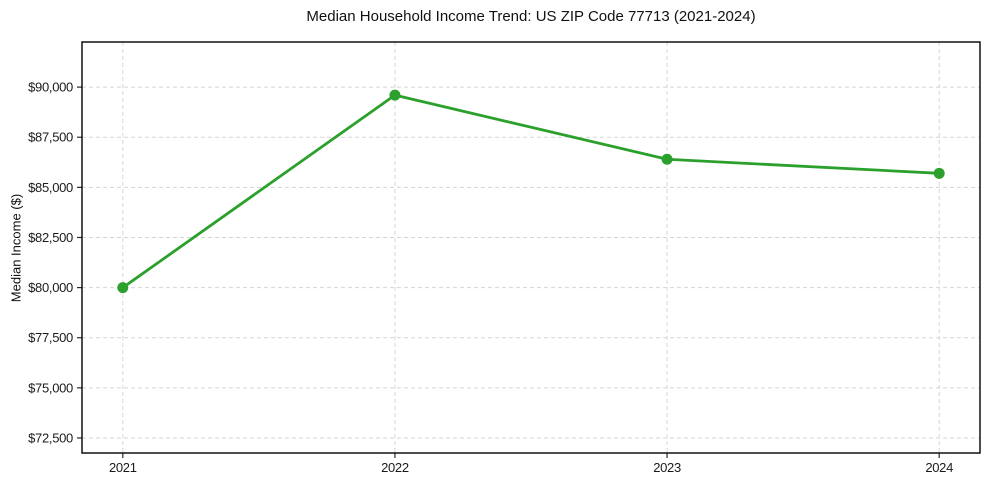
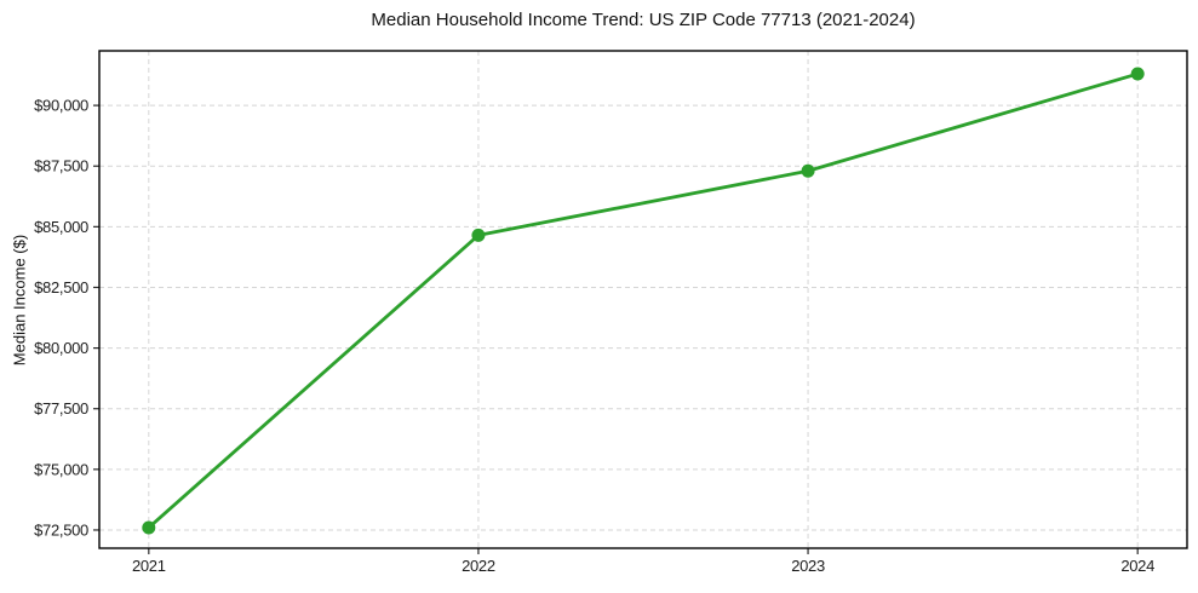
2021: $80000 -> $72600
2022: $89600 -> $84600
2023: $86400 -> $87300
2024: $85700 -> $91300
